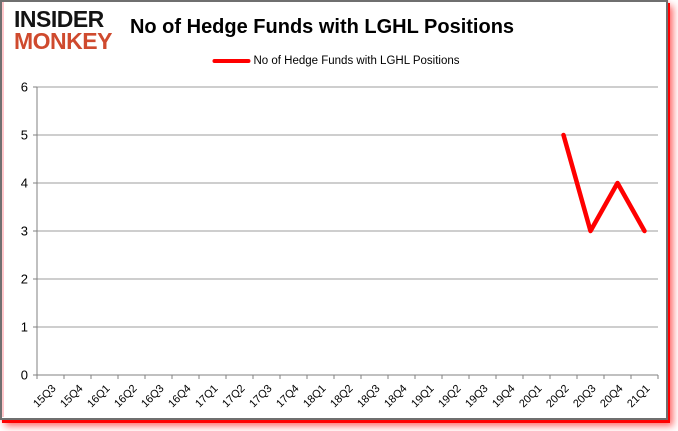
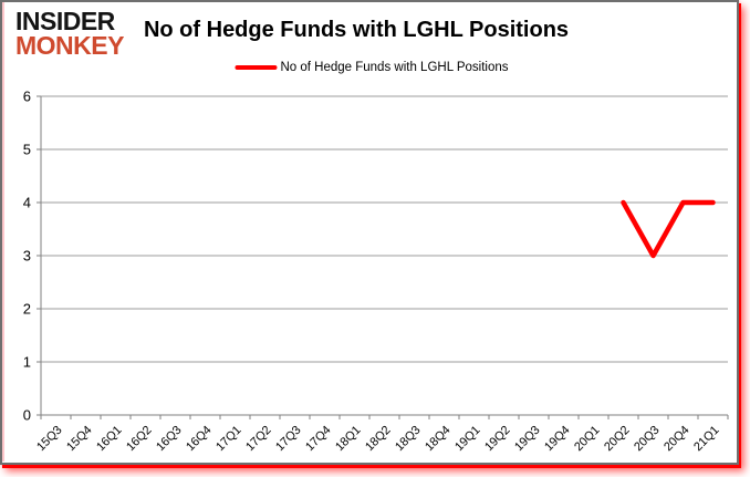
20Q2: 5 -> 4
21Q1: 3 -> 4
